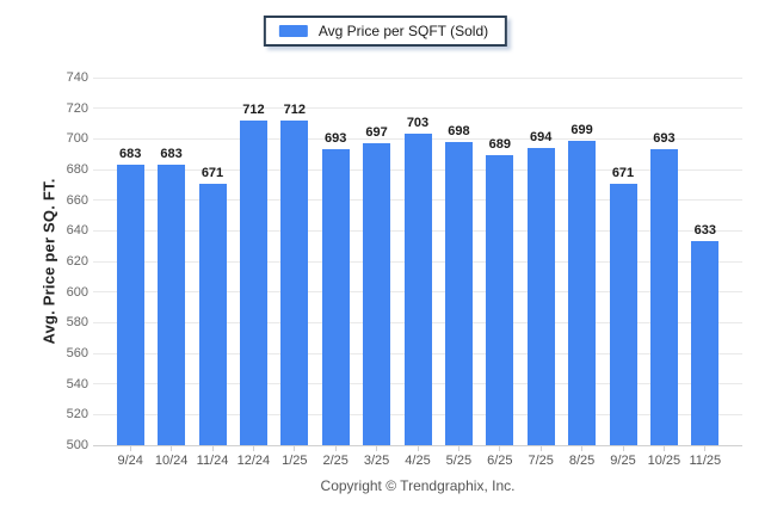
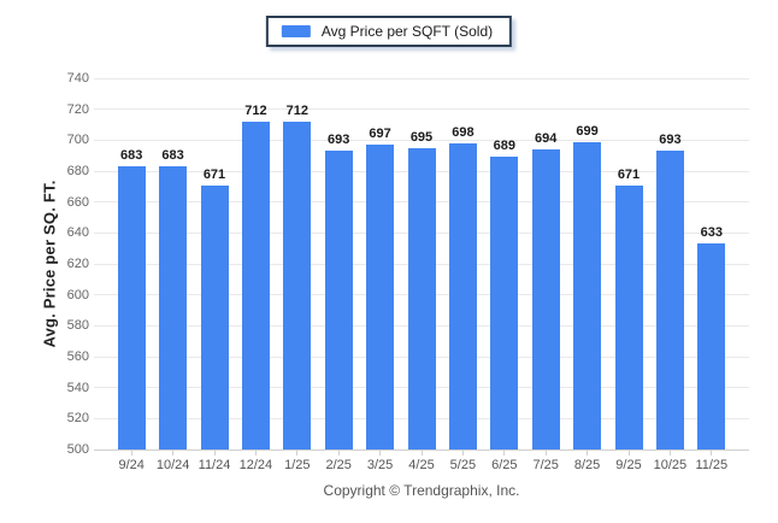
4/25: 703 -> 695
